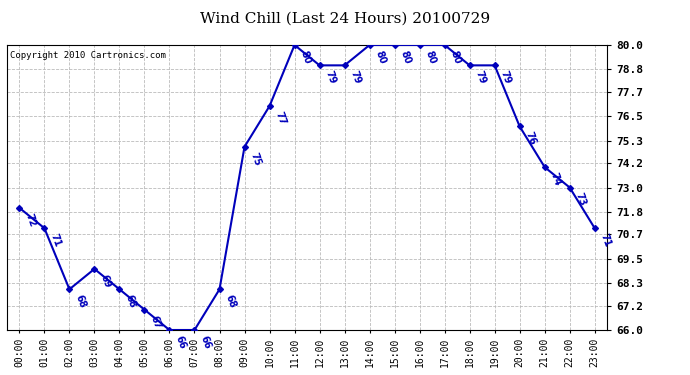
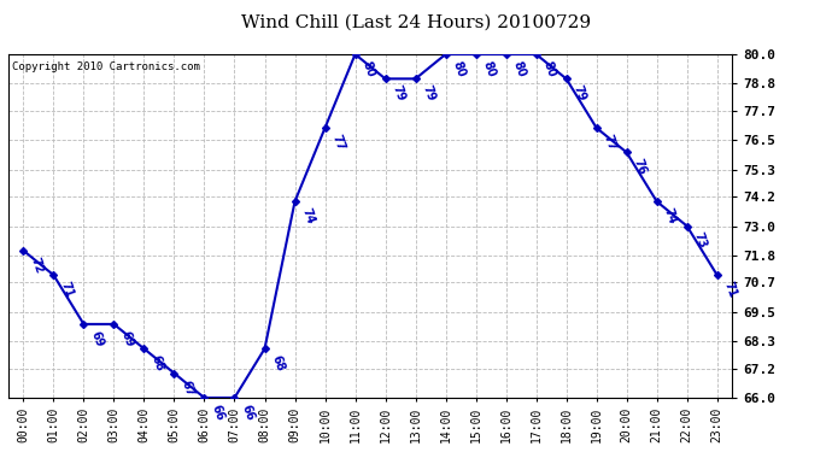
02:00: 68 -> 69
09:00: 75 -> 74
19:00: 79 -> 77
